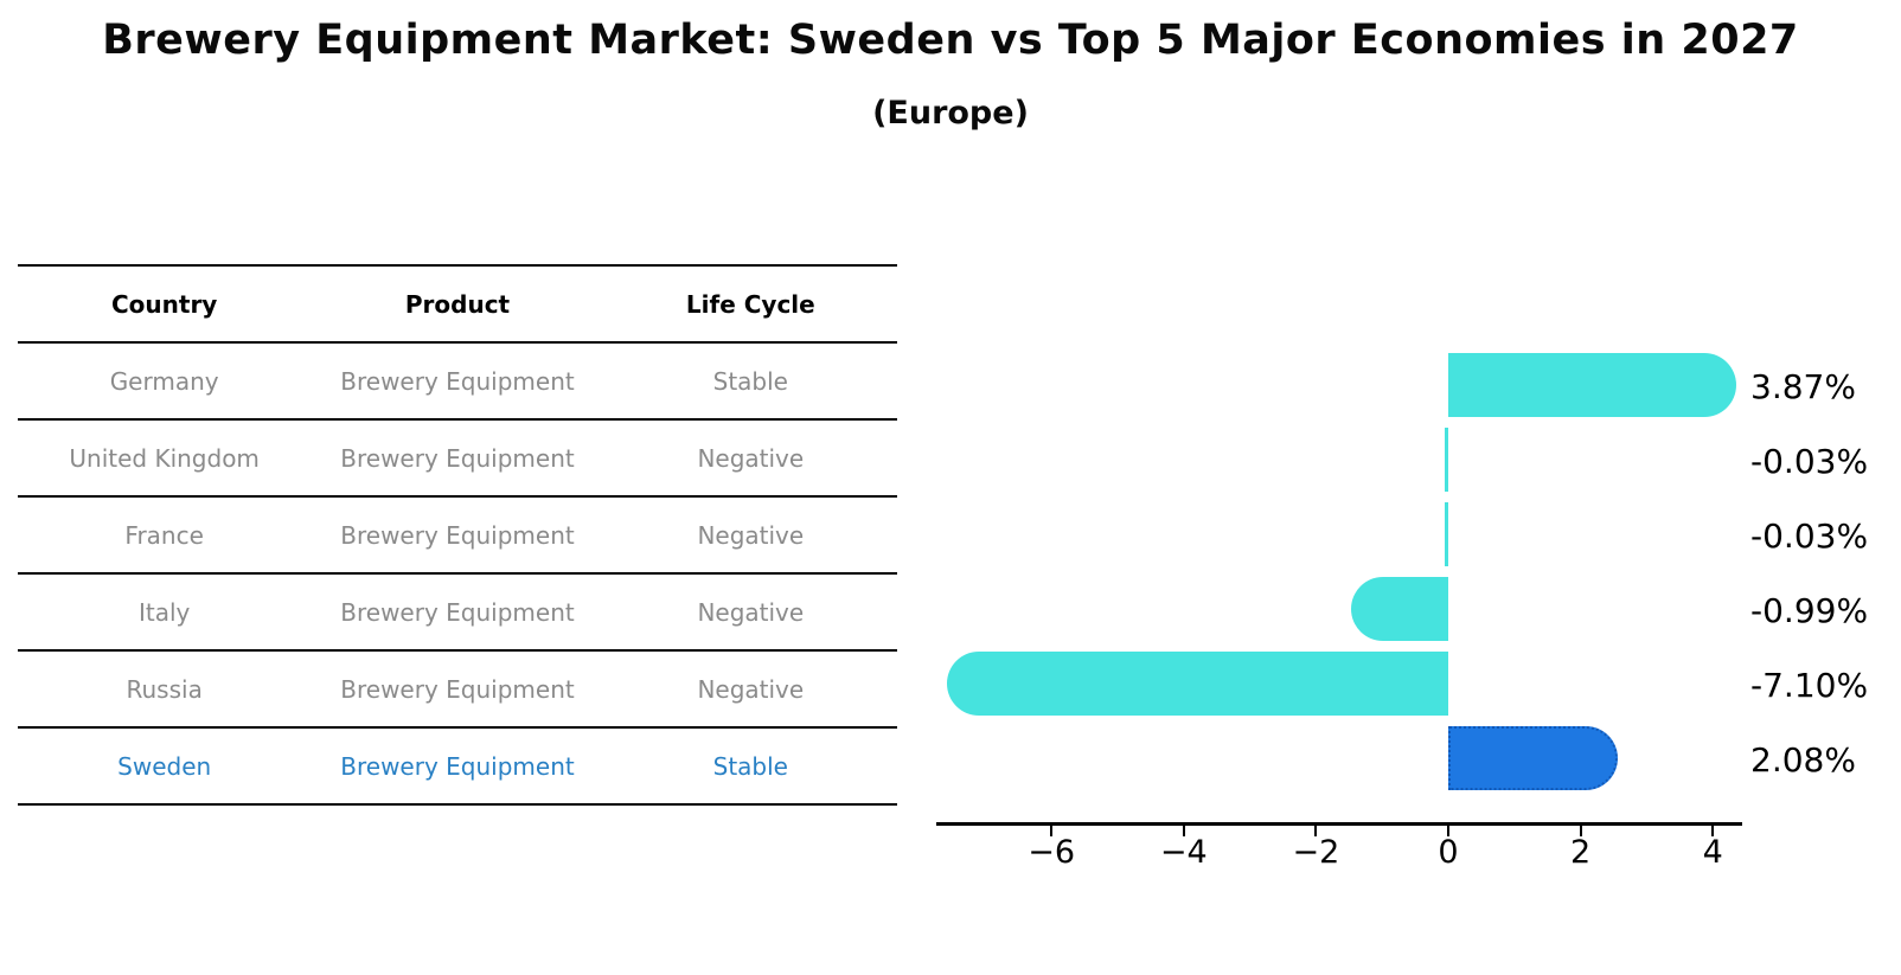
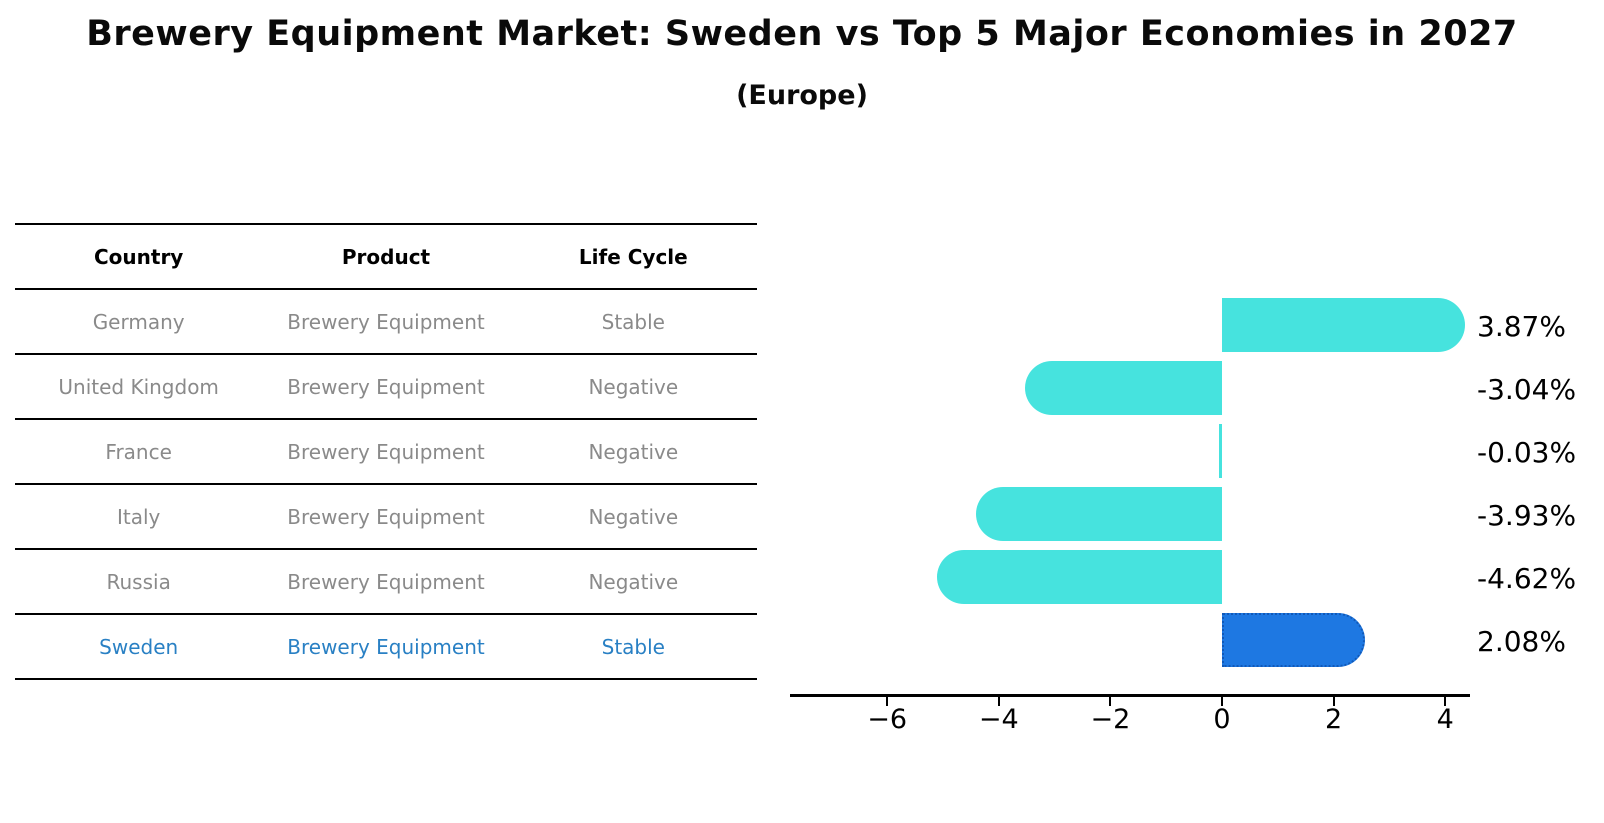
United Kingdom: -0.03% -> -3.04%
Italy: -0.99% -> -3.93%
Russia: -7.10% -> -4.62%
